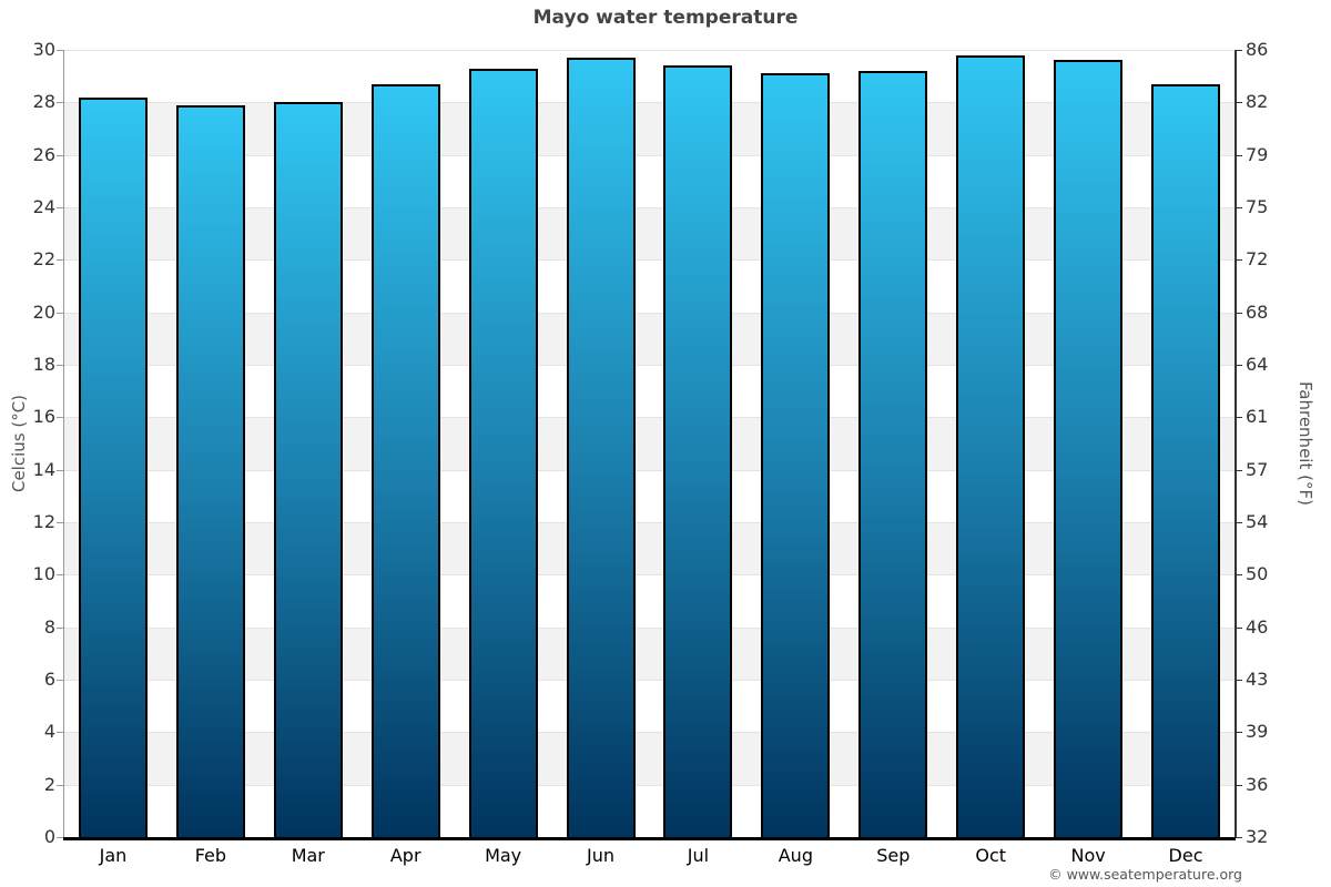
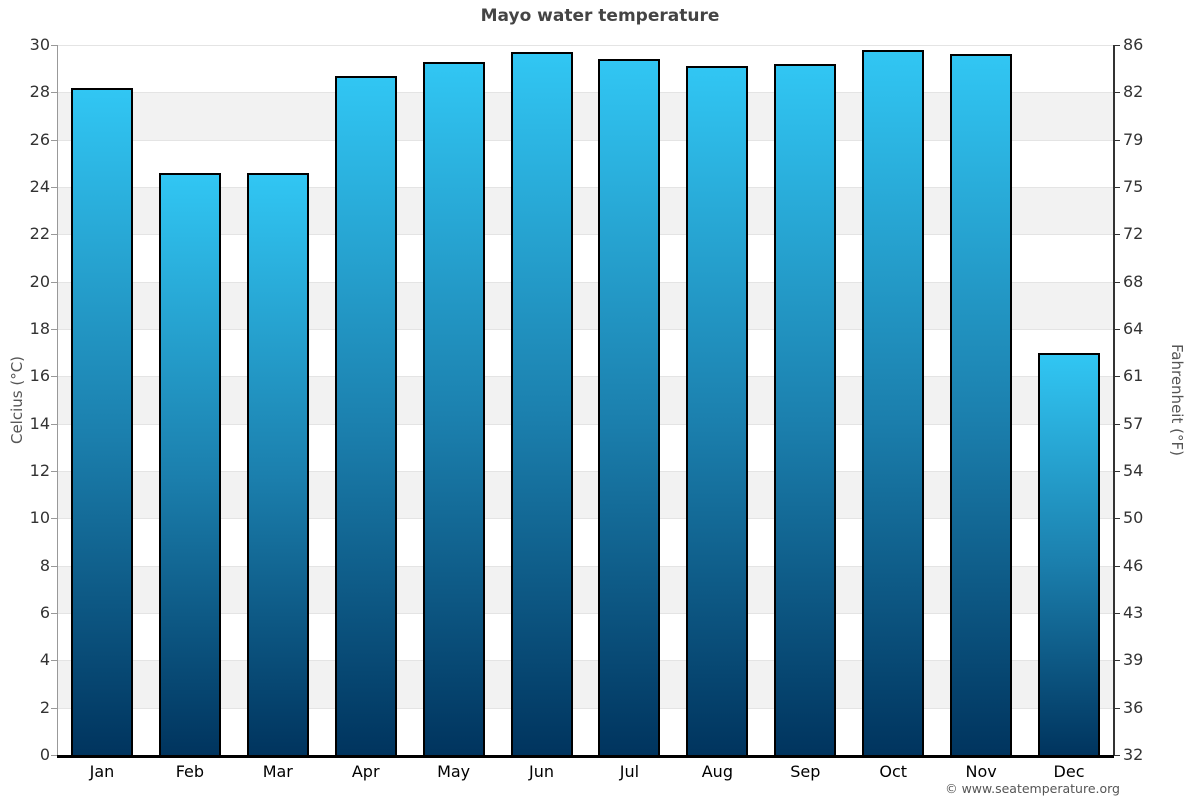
Feb: 27.9 -> 24.6
Mar: 28.0 -> 24.6
Dec: 28.7 -> 17.0
